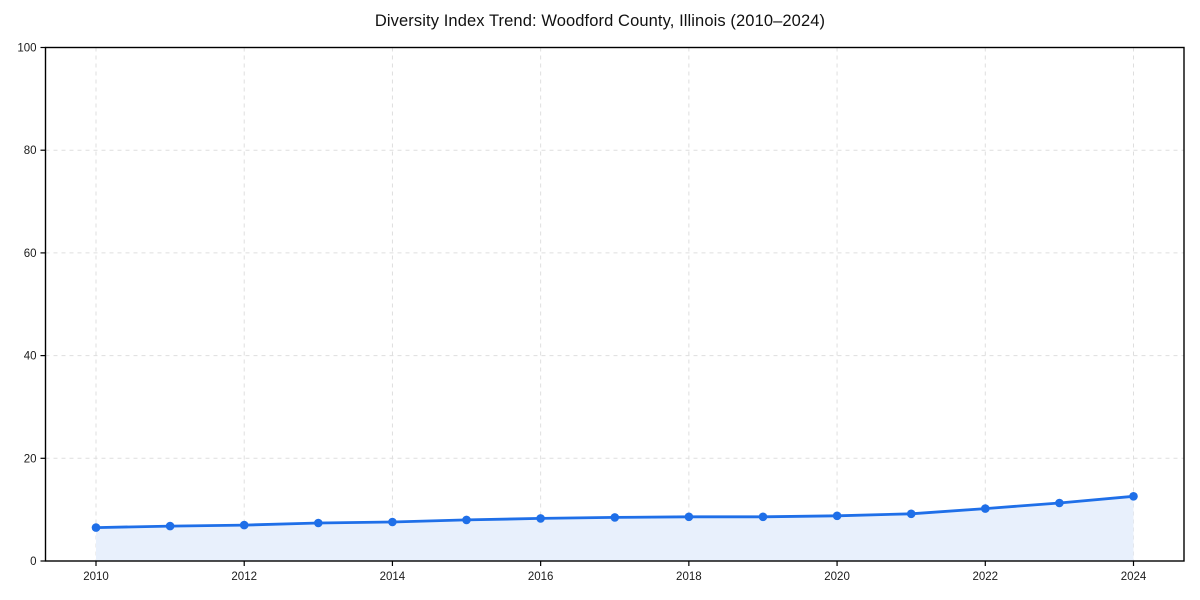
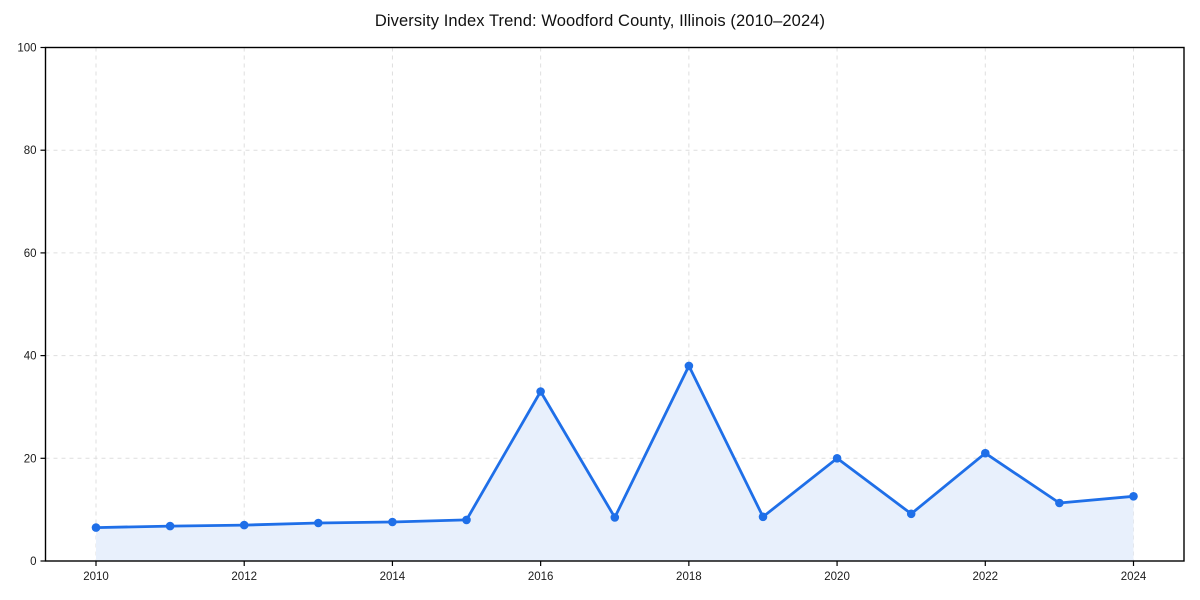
2016: 8 -> 33
2018: 9 -> 38
2020: 9 -> 20
2022: 10 -> 21
